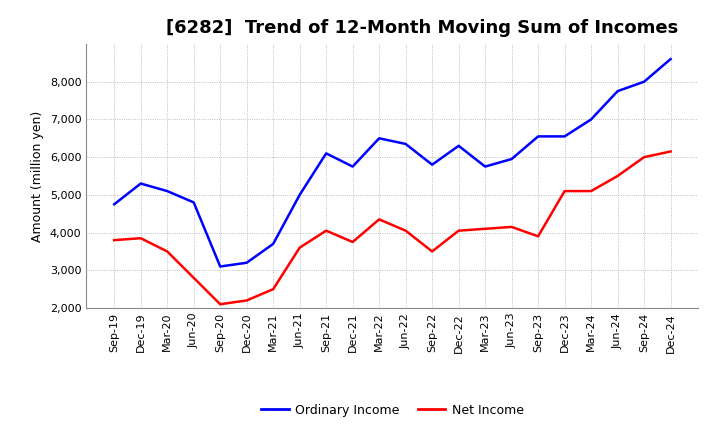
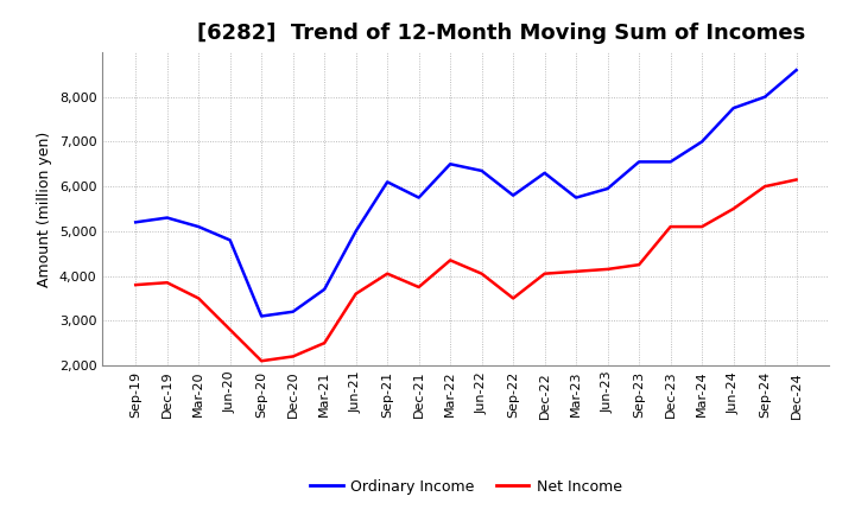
Ordinary Income/Sep-19: 4,750 -> 5,200
Net Income/Sep-23: 3,900 -> 4,250
